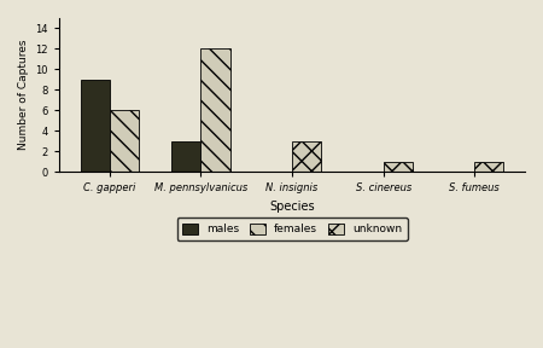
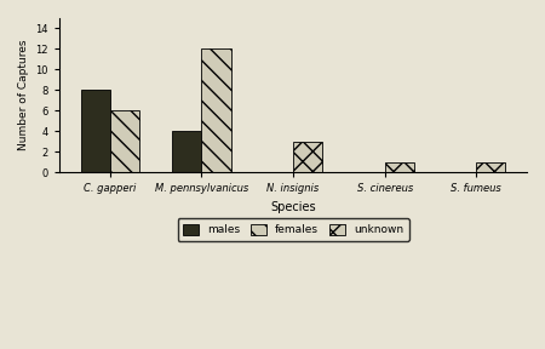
males/C. gapperi: 9 -> 8
males/M. pennsylvanicus: 3 -> 4
